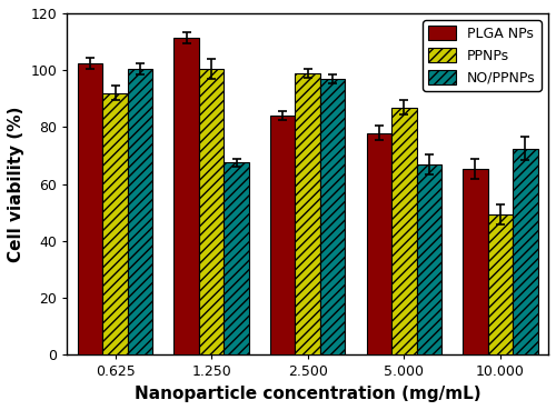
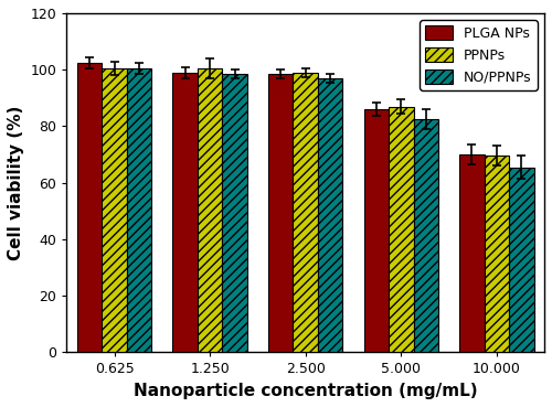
PPNPs/0.625: 92.0 -> 100.5
PLGA NPs/1.250: 111.5 -> 99.0
NO/PPNPs/1.250: 67.5 -> 98.5
PLGA NPs/2.500: 84.0 -> 98.5
PLGA NPs/5.000: 78.0 -> 86.0
NO/PPNPs/5.000: 67.0 -> 82.5
PLGA NPs/10.000: 65.5 -> 70.0
PPNPs/10.000: 49.5 -> 69.5
NO/PPNPs/10.000: 72.5 -> 65.5
